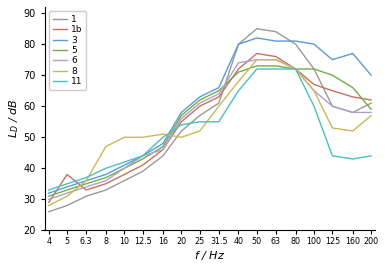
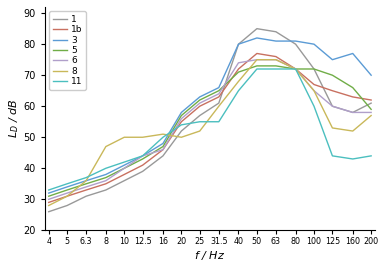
1b/5: 38 -> 31
